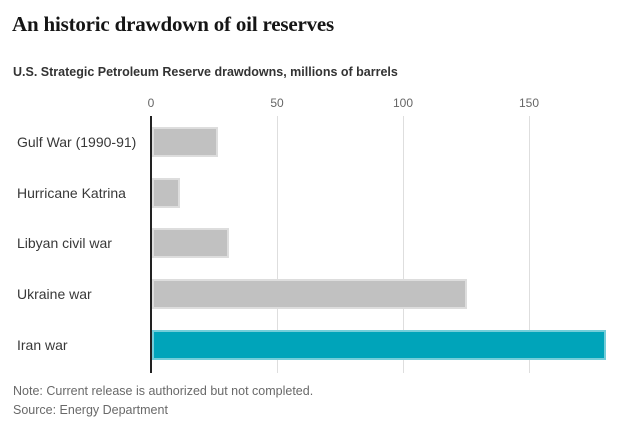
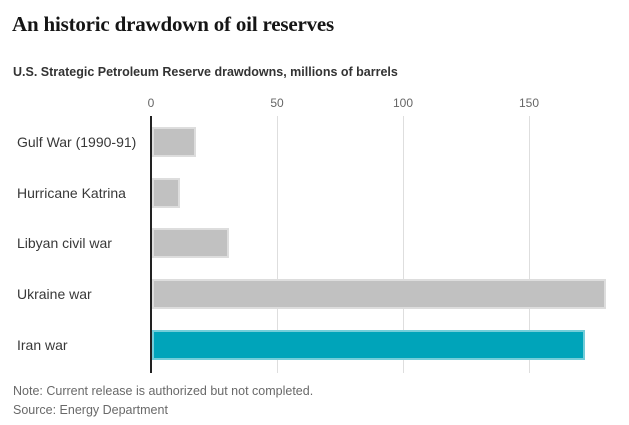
Gulf War (1990-91): 26 -> 17
Ukraine war: 125 -> 180
Iran war: 180 -> 172
